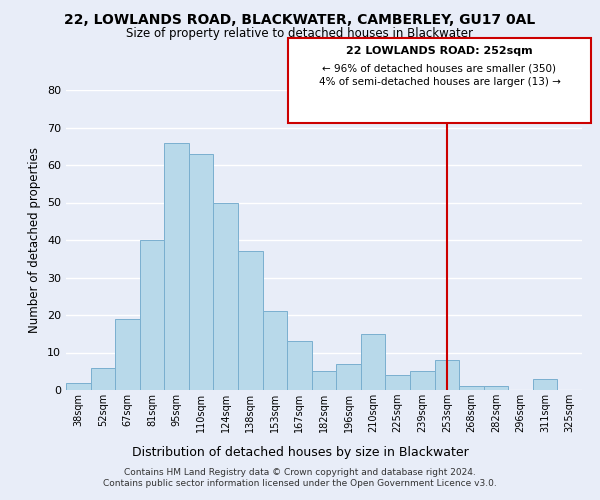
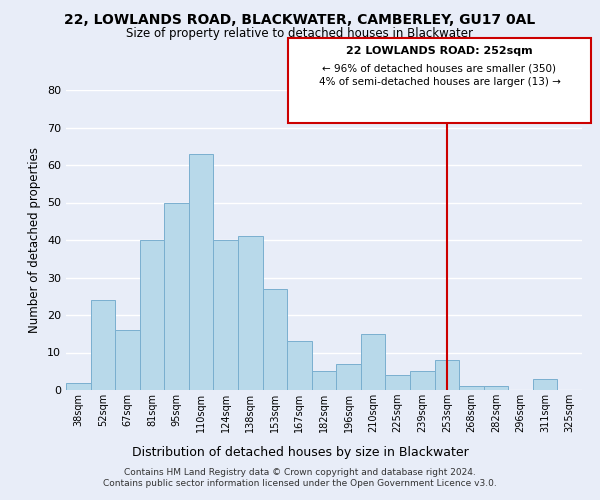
52sqm: 6 -> 24
67sqm: 19 -> 16
95sqm: 66 -> 50
124sqm: 50 -> 40
138sqm: 37 -> 41
153sqm: 21 -> 27
